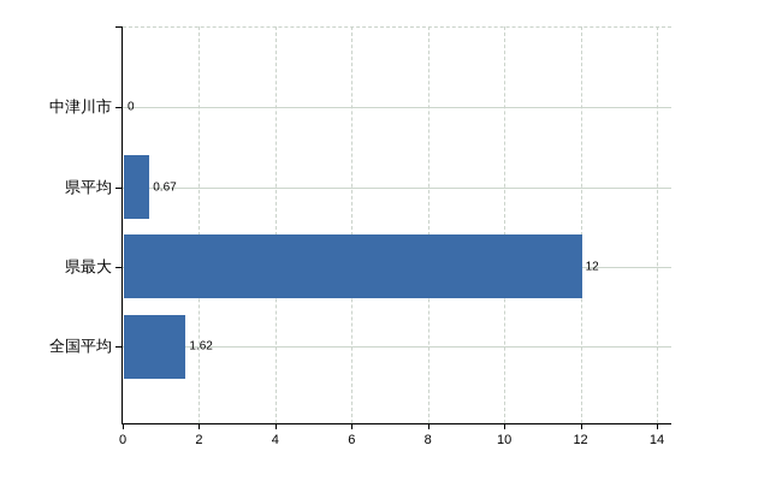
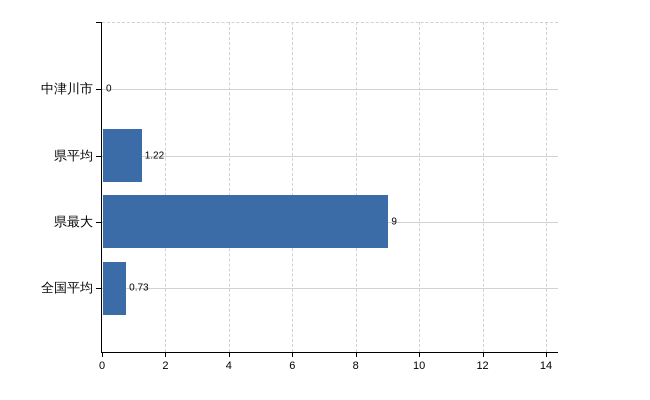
県平均: 0.67 -> 1.22
県最大: 12 -> 9
全国平均: 1.62 -> 0.73
